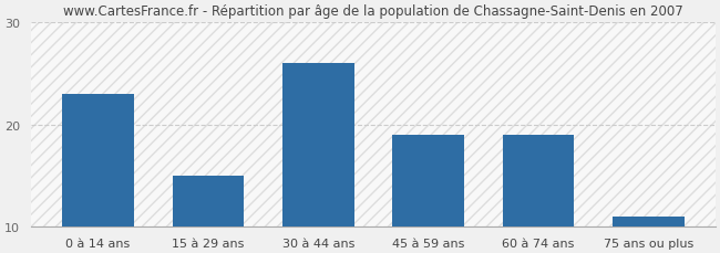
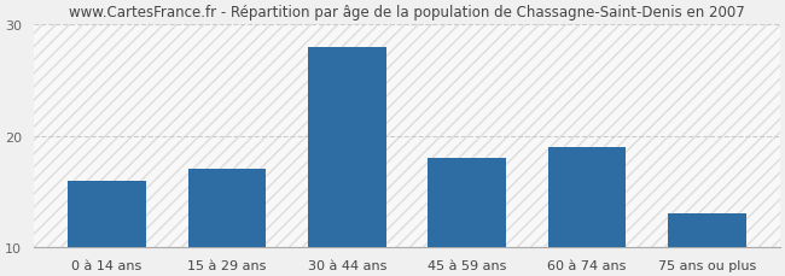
0 à 14 ans: 23 -> 16
15 à 29 ans: 15 -> 17
30 à 44 ans: 26 -> 28
45 à 59 ans: 19 -> 18
75 ans ou plus: 11 -> 13
